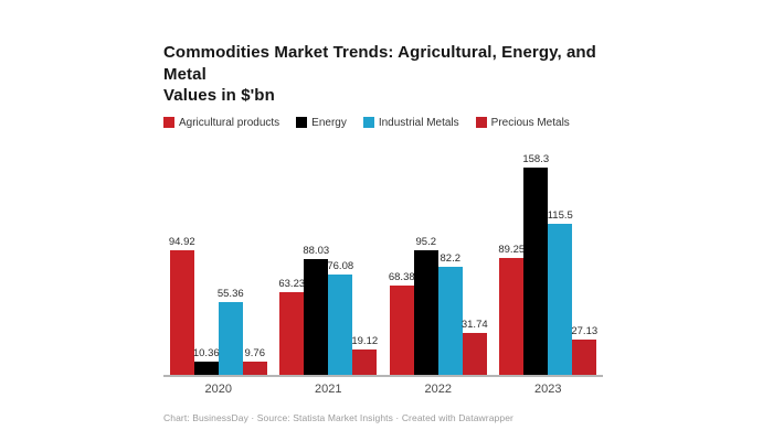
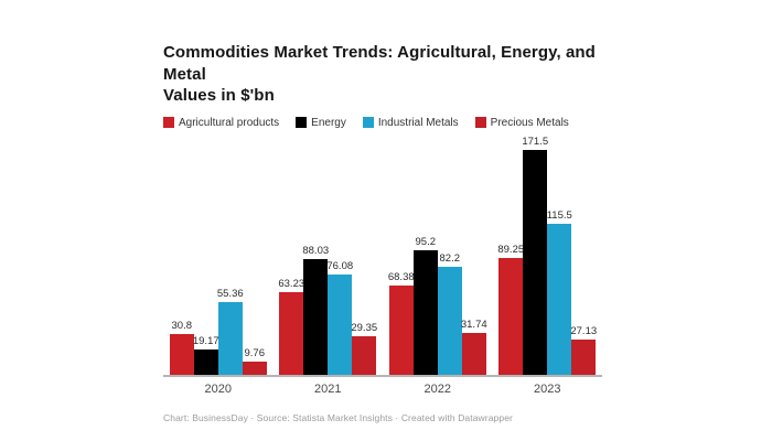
Agricultural products/2020: 94.92 -> 30.8
Energy/2020: 10.36 -> 19.17
Precious Metals/2021: 19.12 -> 29.35
Energy/2023: 158.3 -> 171.5
